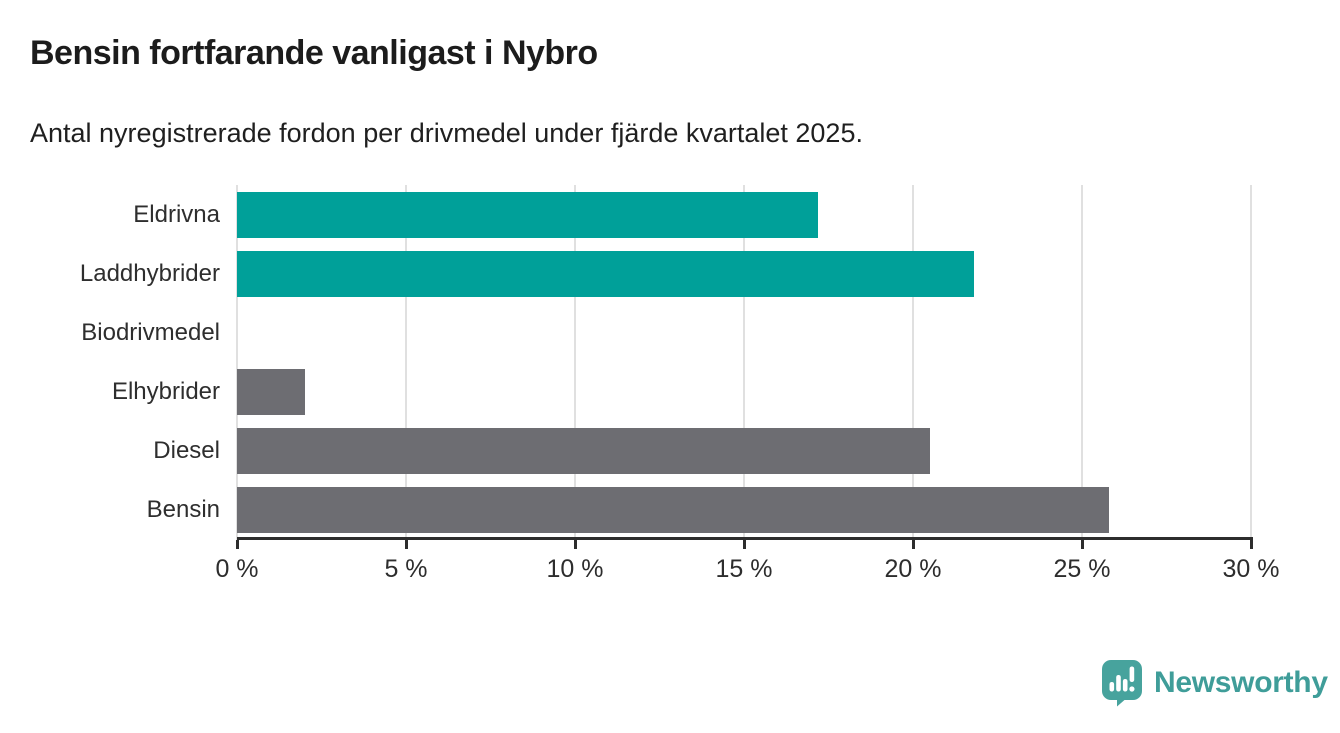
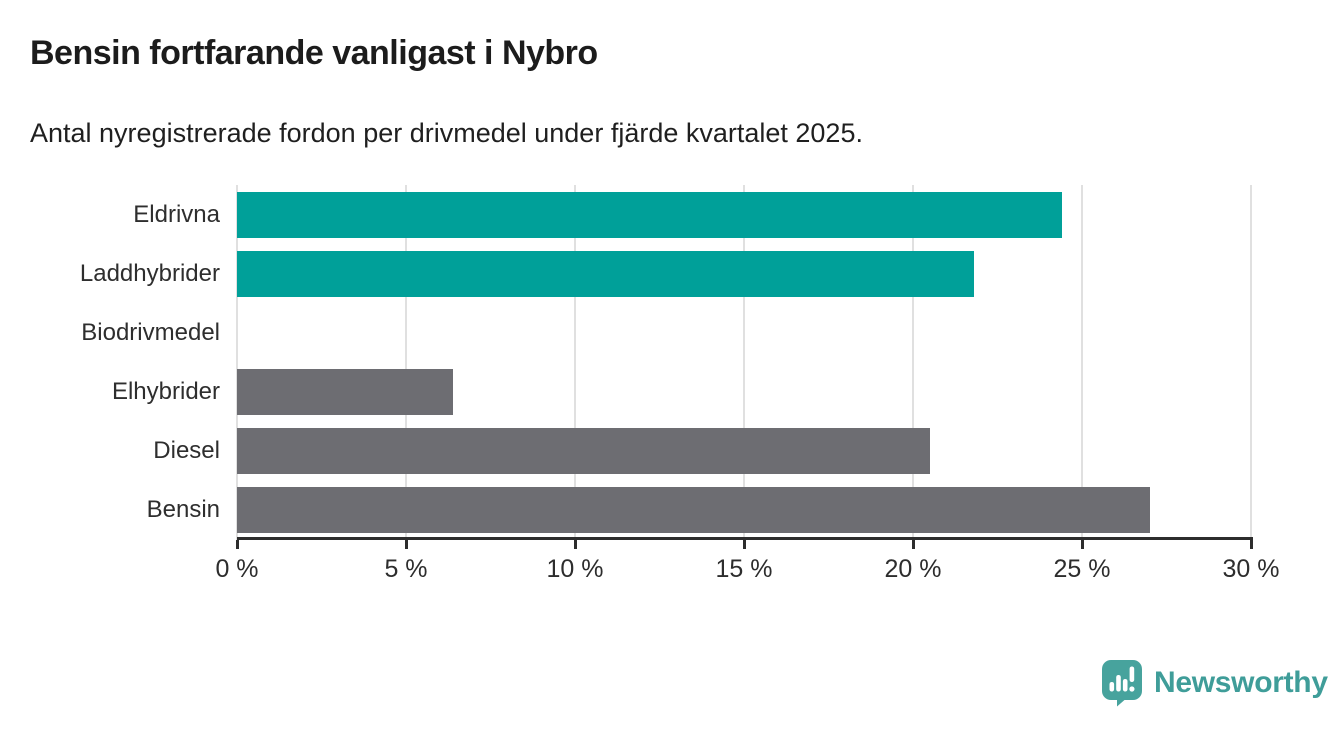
Eldrivna: 17.2% -> 24.4%
Elhybrider: 2.0% -> 6.4%
Bensin: 25.8% -> 27.0%
